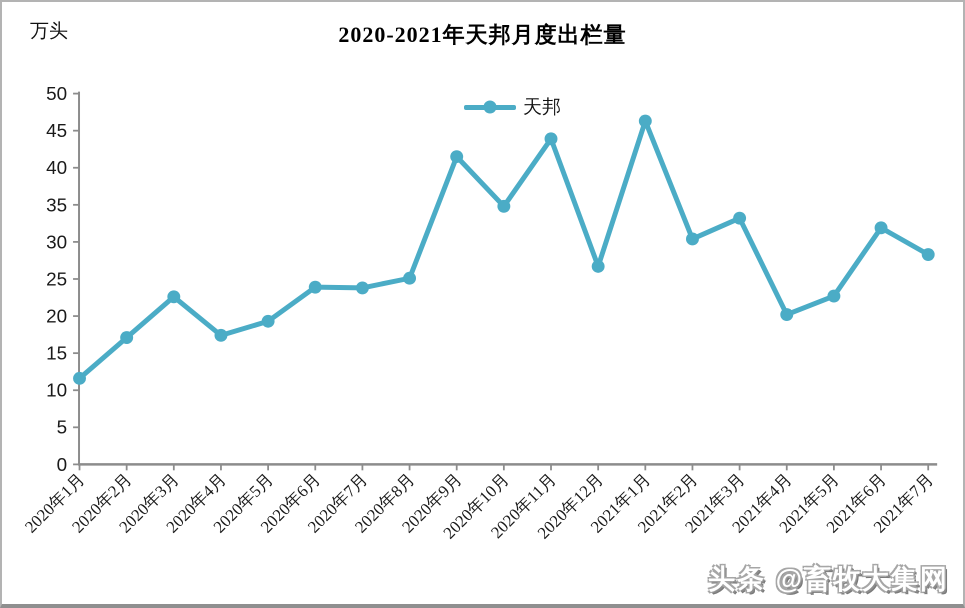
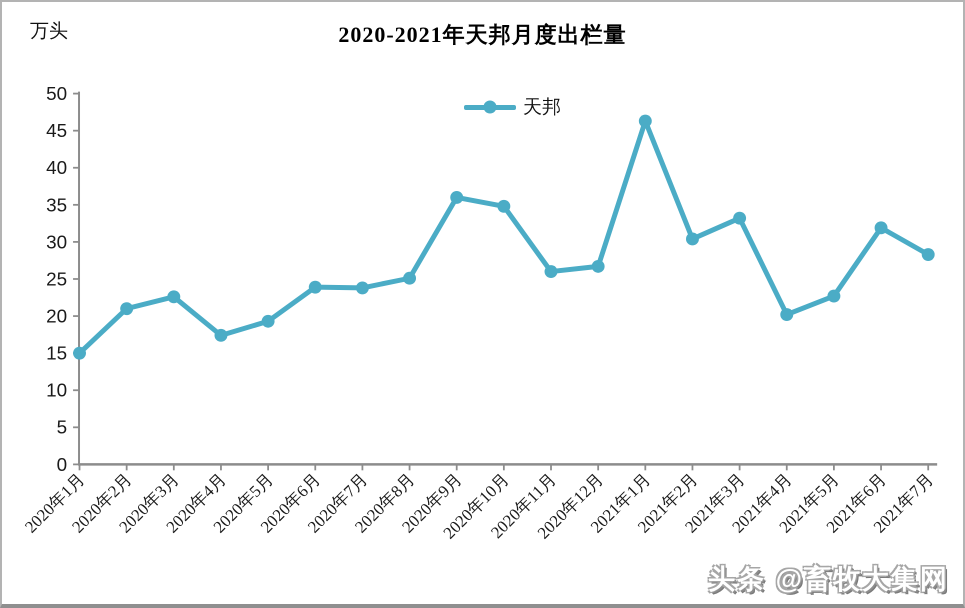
2020年1月: 12 -> 15
2020年2月: 17 -> 21
2020年9月: 42 -> 36
2020年11月: 44 -> 26
